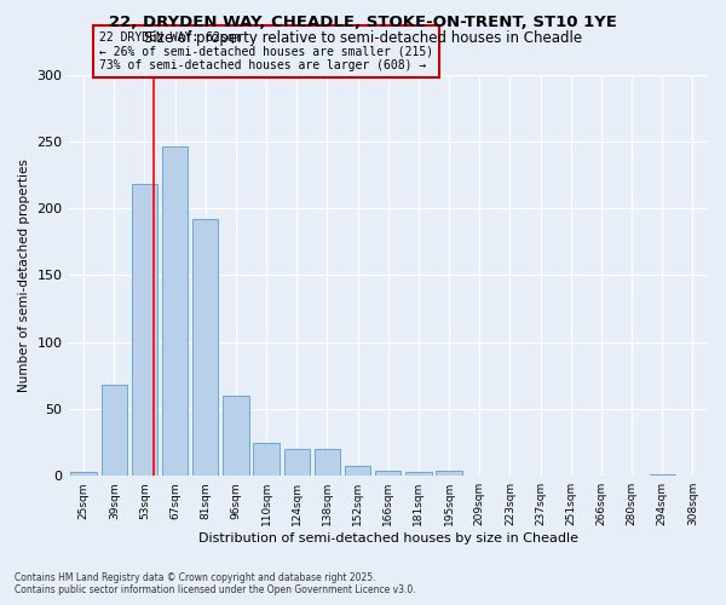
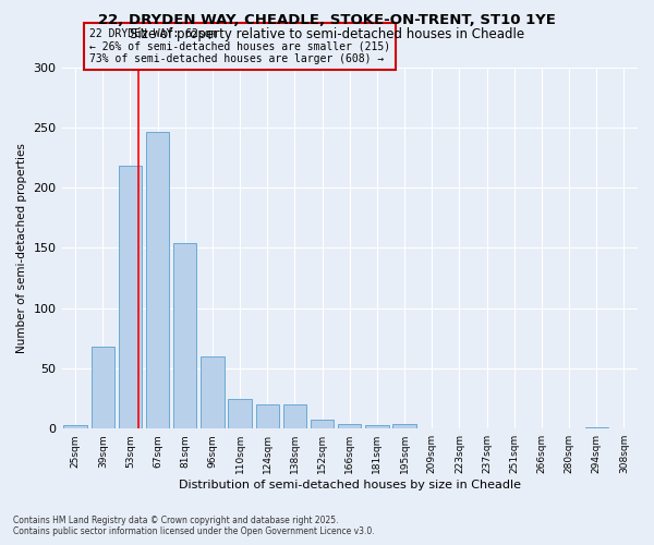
81sqm: 192 -> 154
